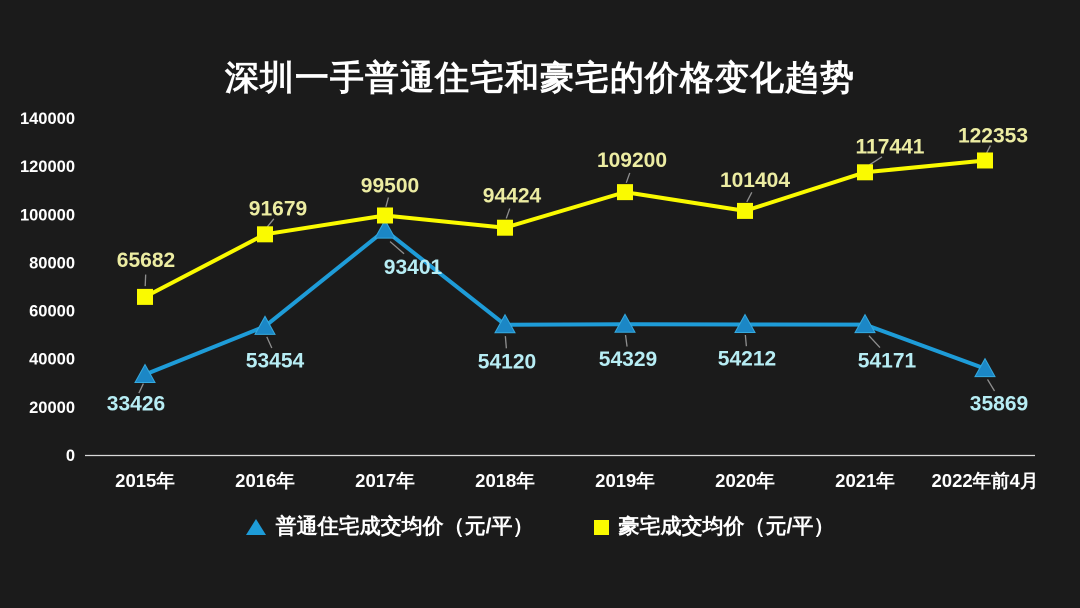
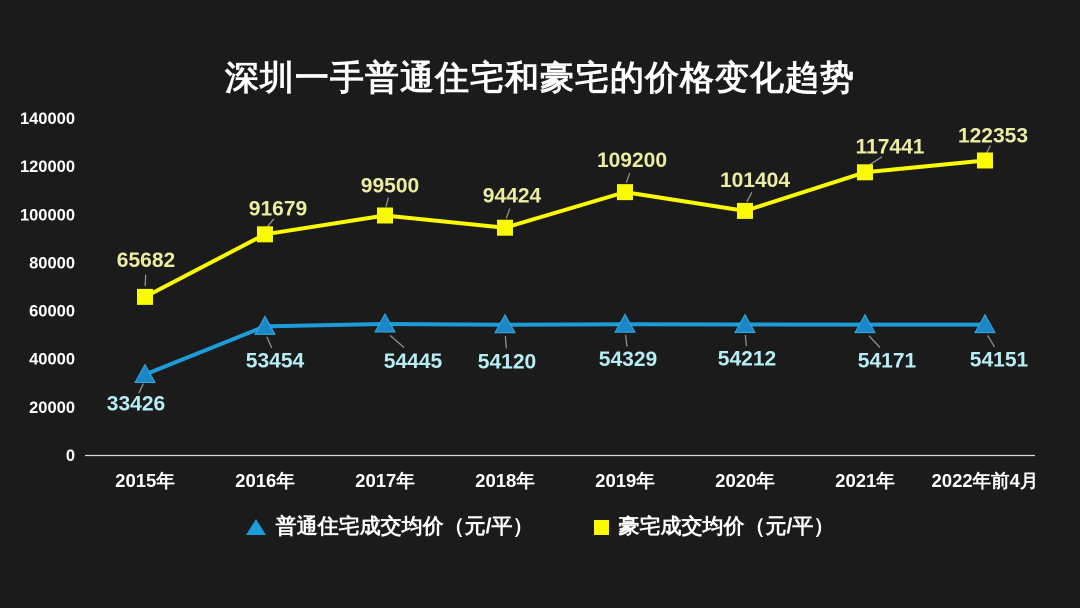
普通住宅成交均价（元/平）/2017年: 93401 -> 54445
普通住宅成交均价（元/平）/2022年前4月: 35869 -> 54151
